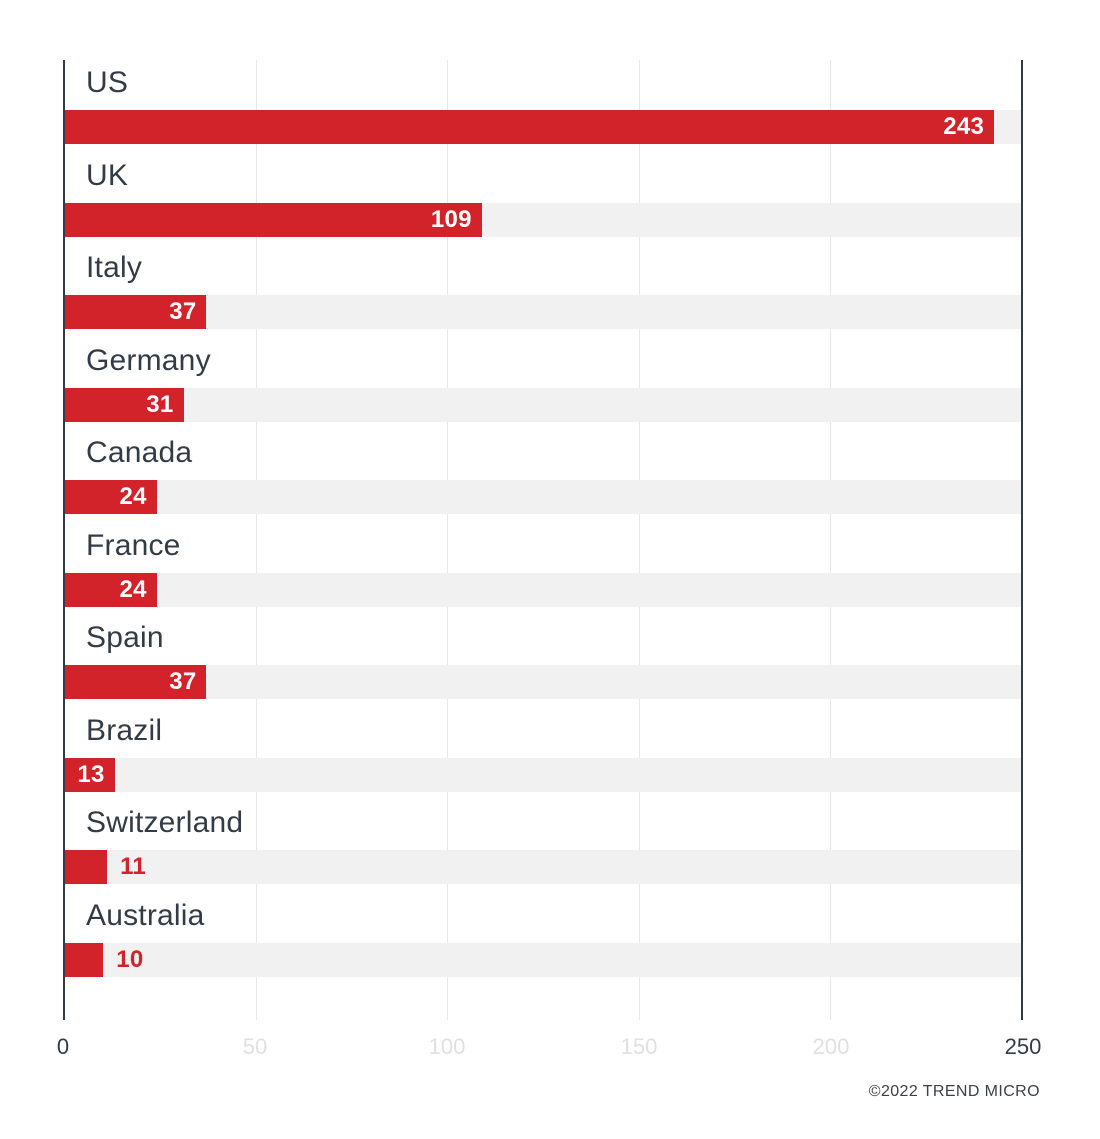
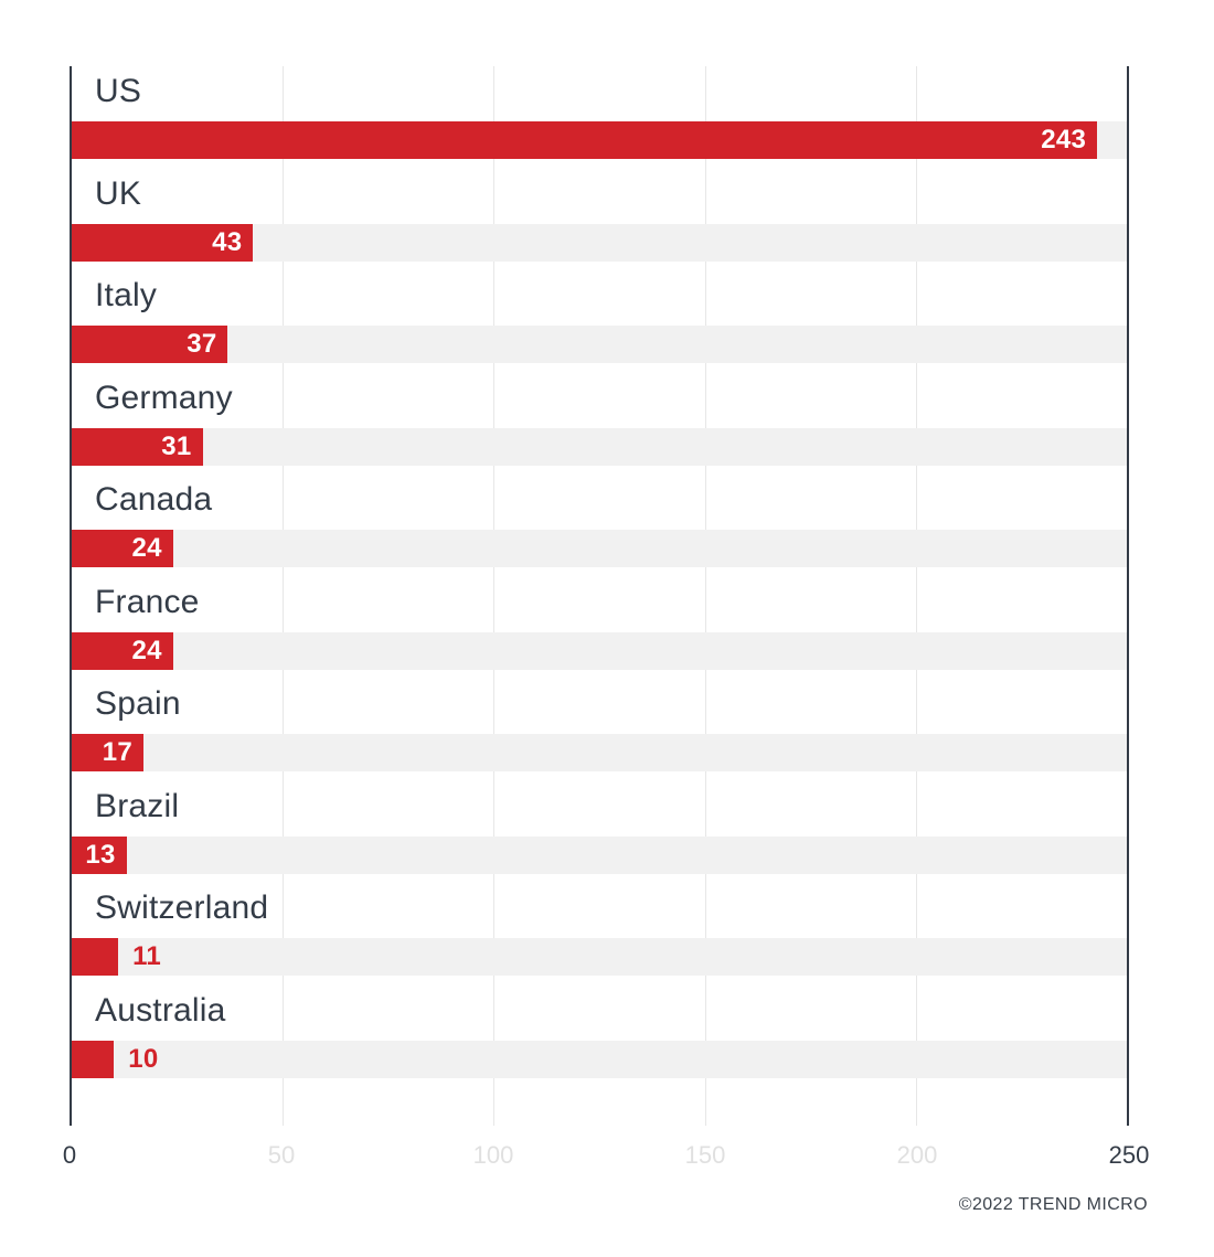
UK: 109 -> 43
Spain: 37 -> 17
